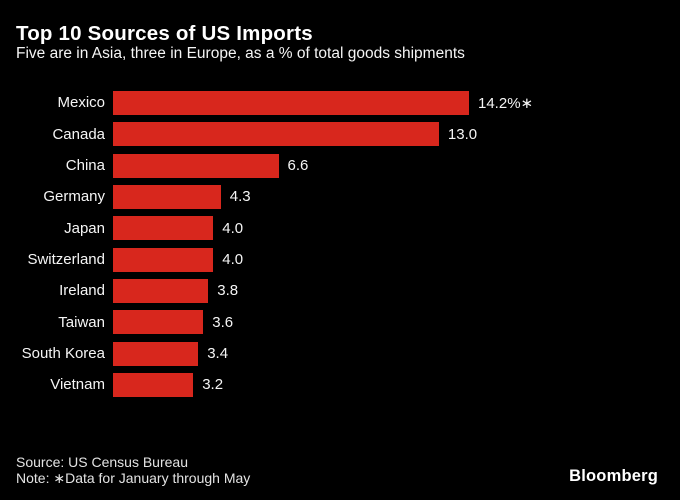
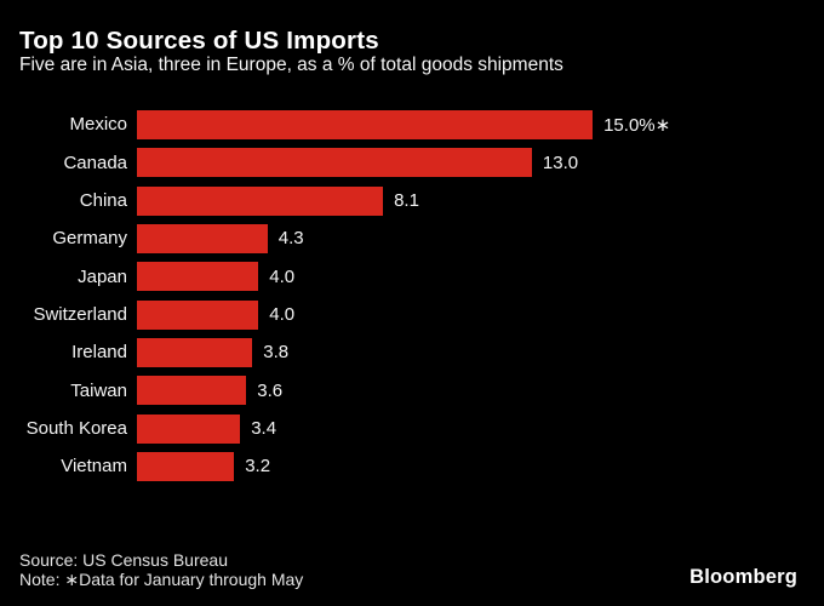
Mexico: 14.2 -> 15.0
China: 6.6 -> 8.1
